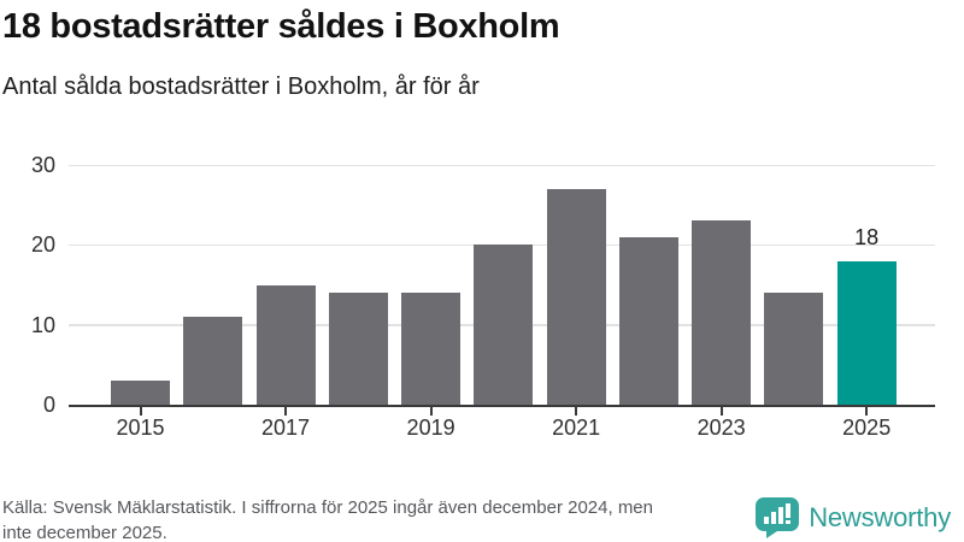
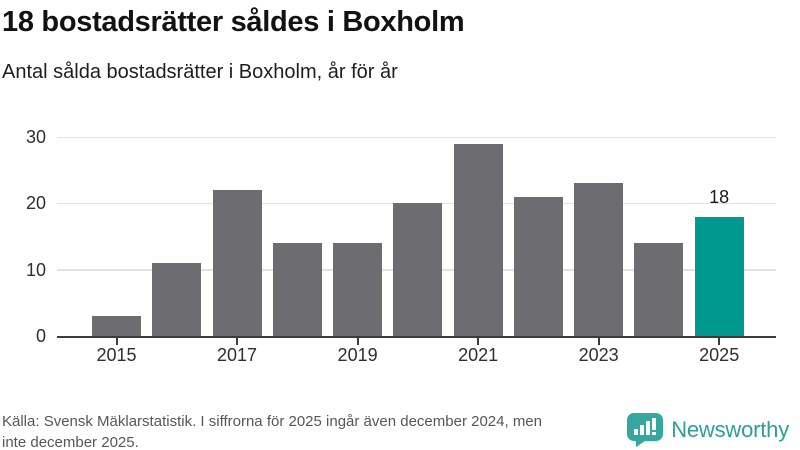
2017: 15 -> 22
2021: 27 -> 29
